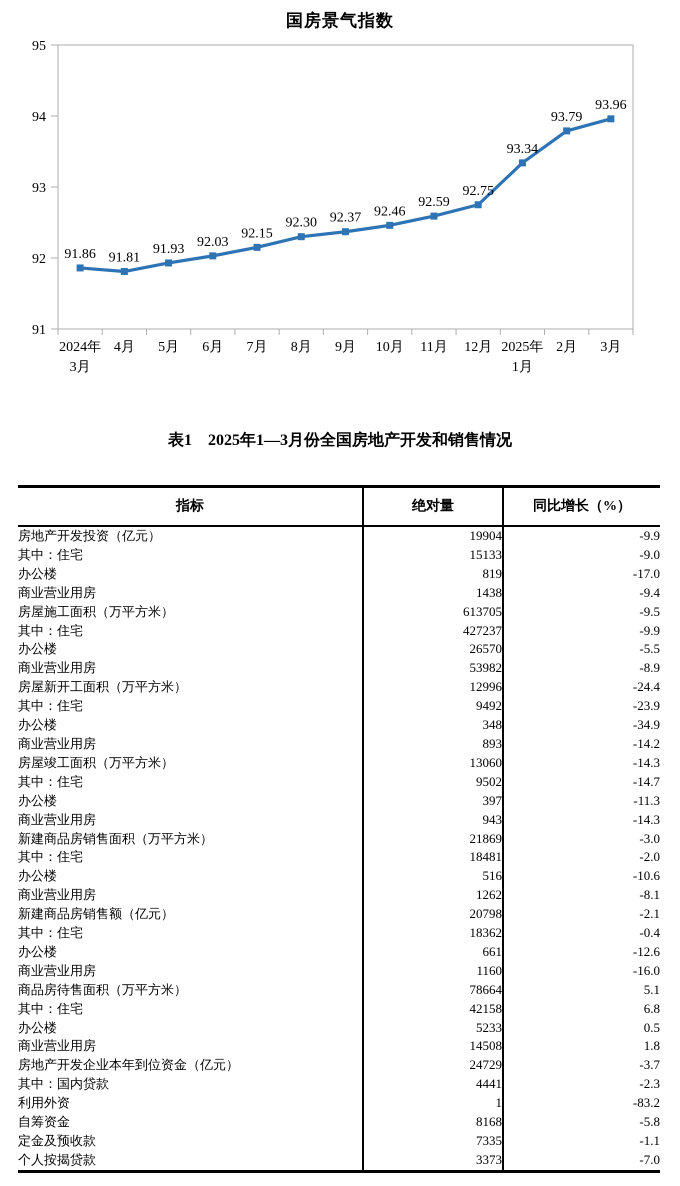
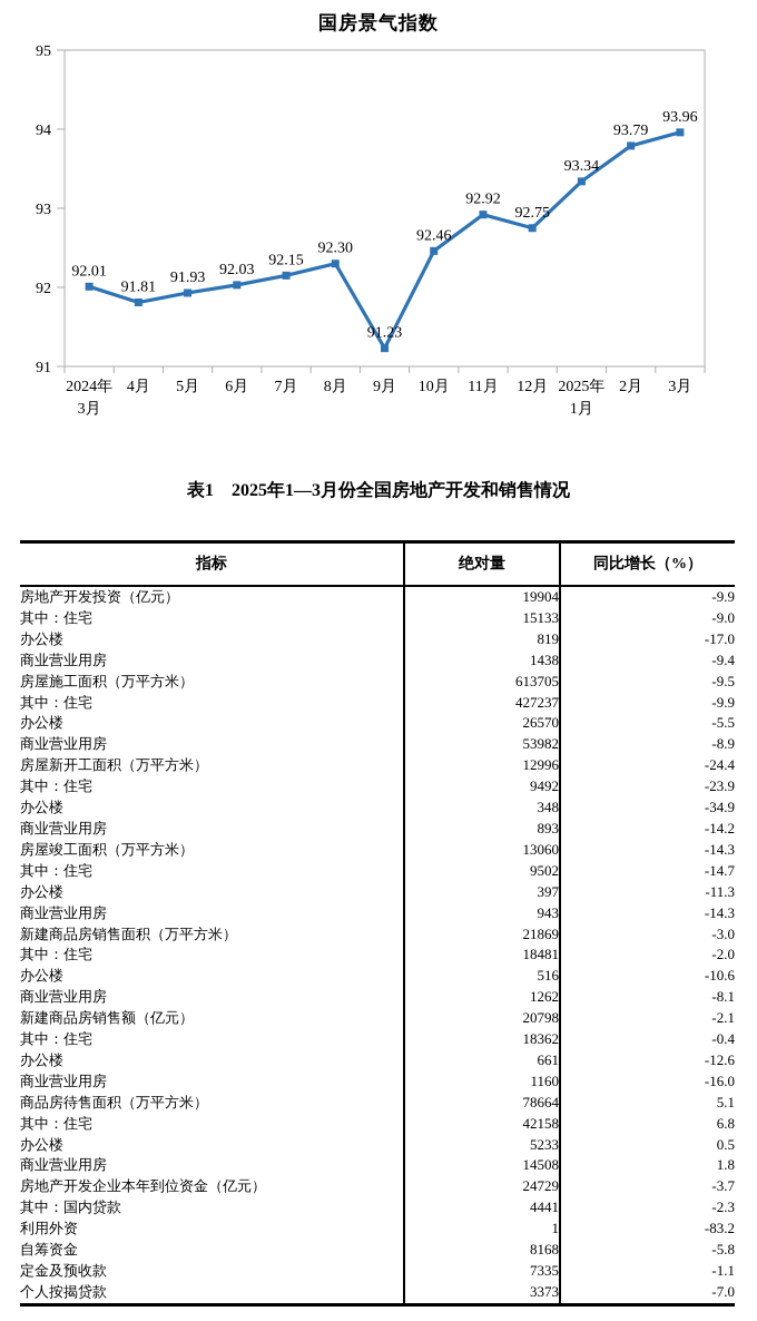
2024年 3月: 91.86 -> 92.01
9月: 92.37 -> 91.23
11月: 92.59 -> 92.92
